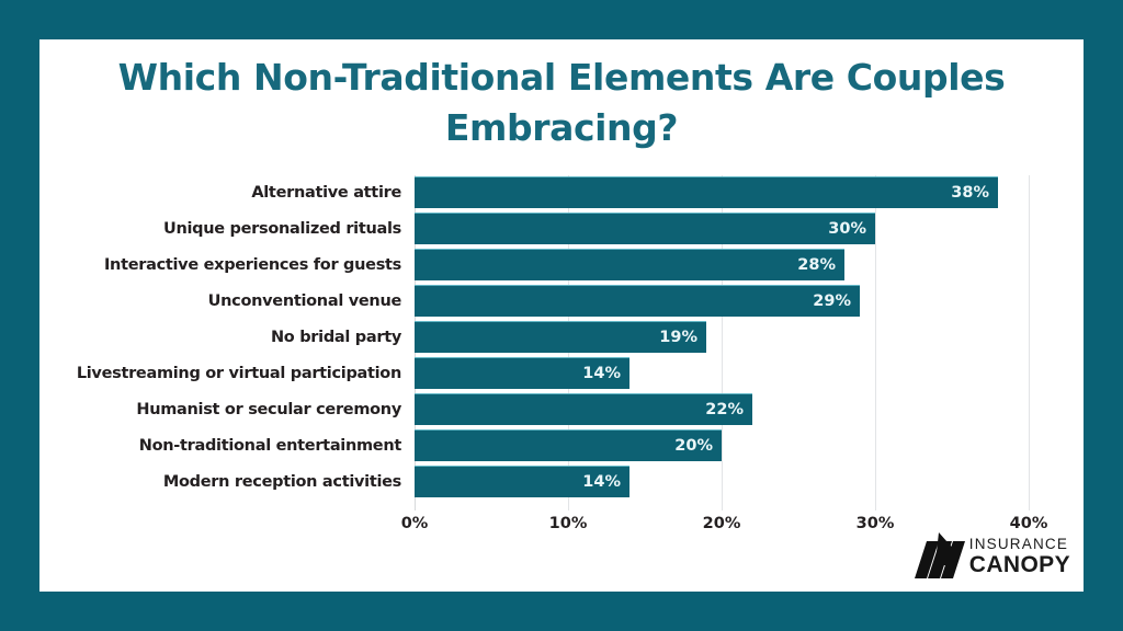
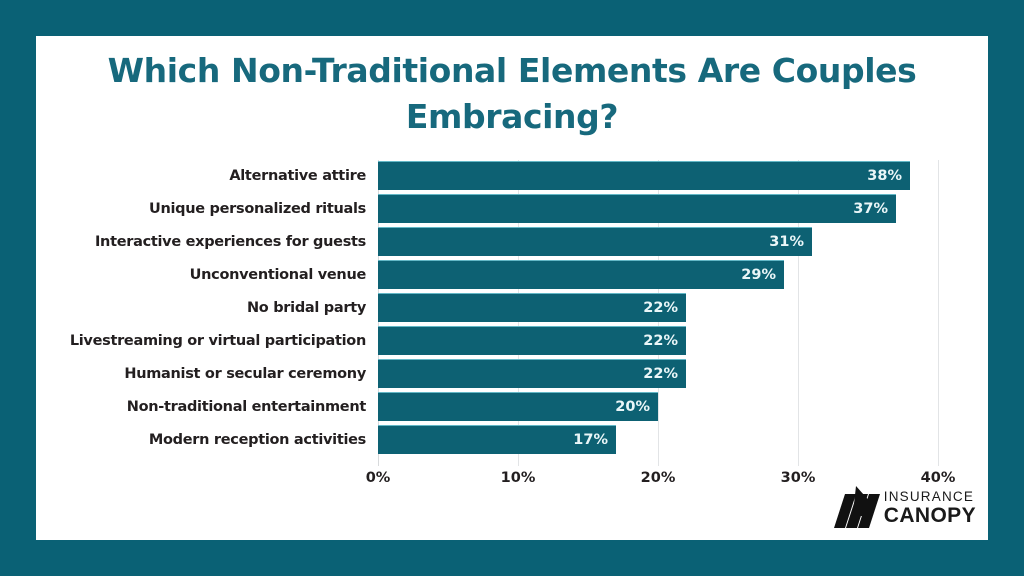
Unique personalized rituals: 30% -> 37%
Interactive experiences for guests: 28% -> 31%
No bridal party: 19% -> 22%
Livestreaming or virtual participation: 14% -> 22%
Modern reception activities: 14% -> 17%
